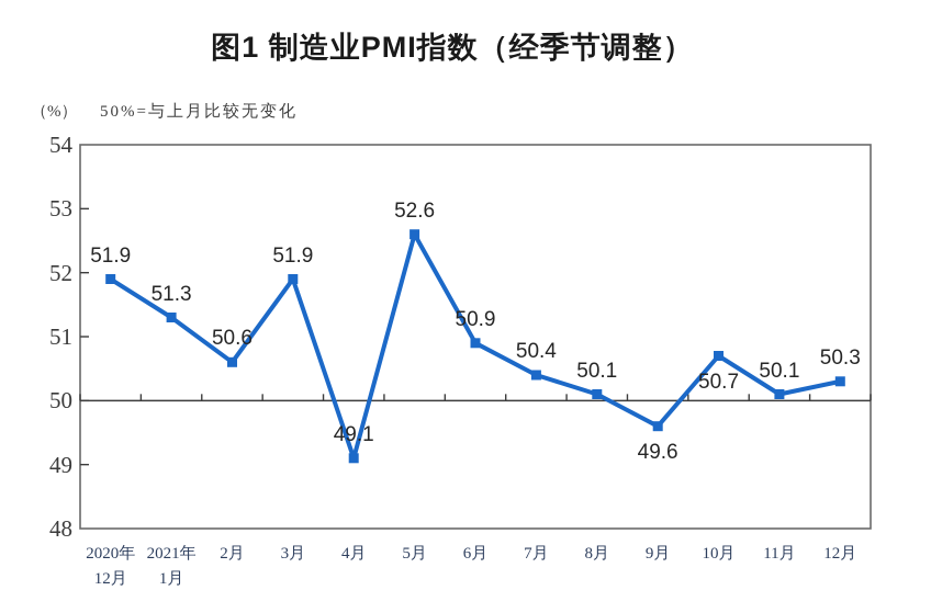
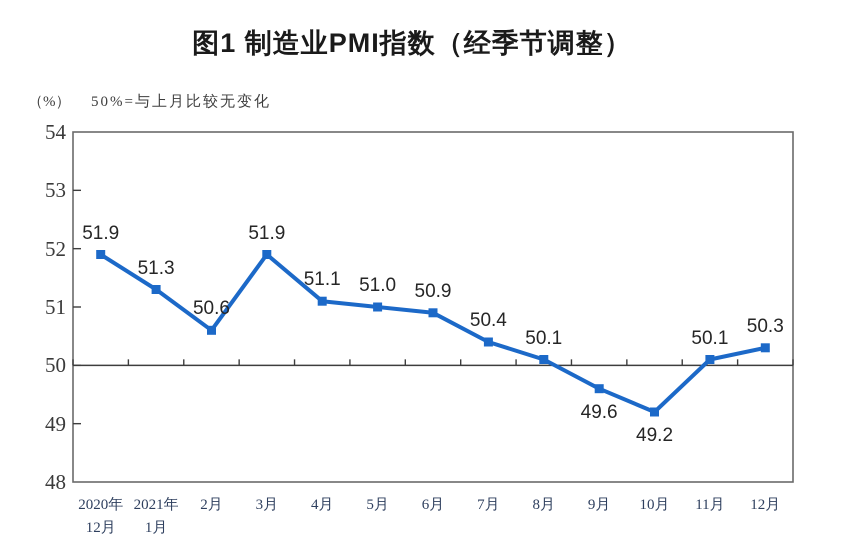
4月: 49.1 -> 51.1
5月: 52.6 -> 51.0
10月: 50.7 -> 49.2
